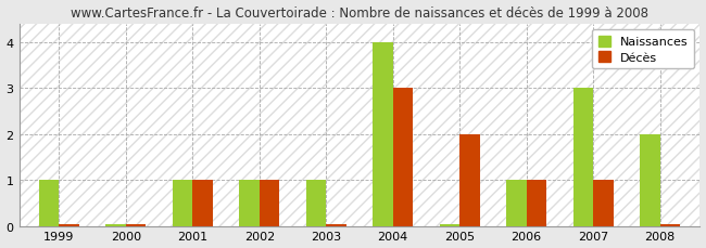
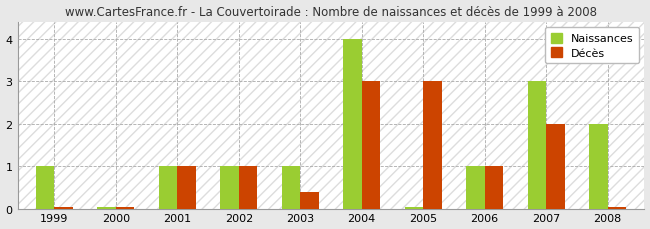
Décès/2003: 0.04 -> 0.40
Décès/2005: 2.00 -> 3.00
Décès/2007: 1.00 -> 2.00
